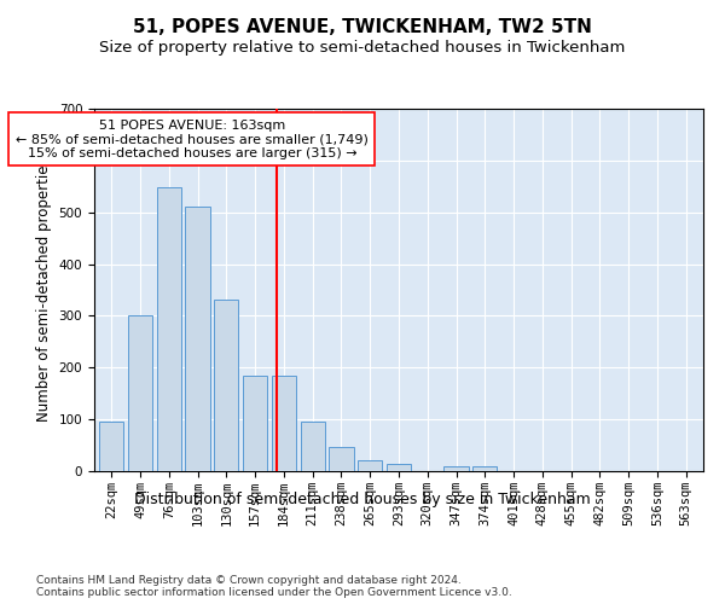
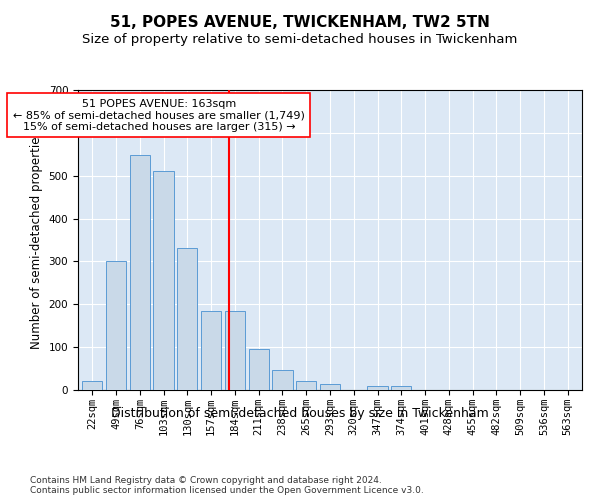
22sqm: 95 -> 22
